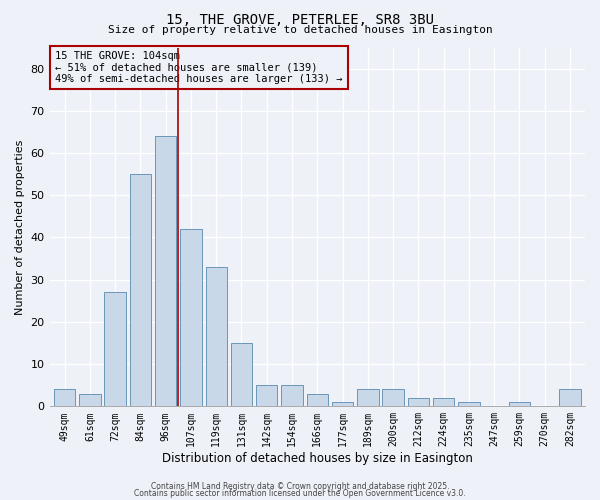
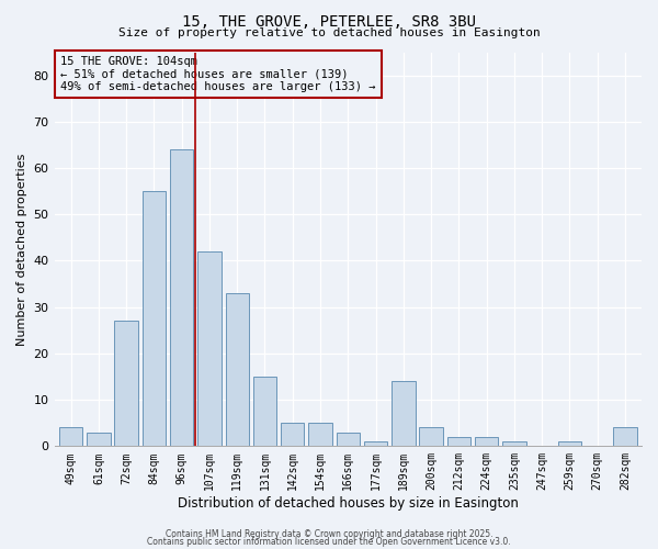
189sqm: 4 -> 14
